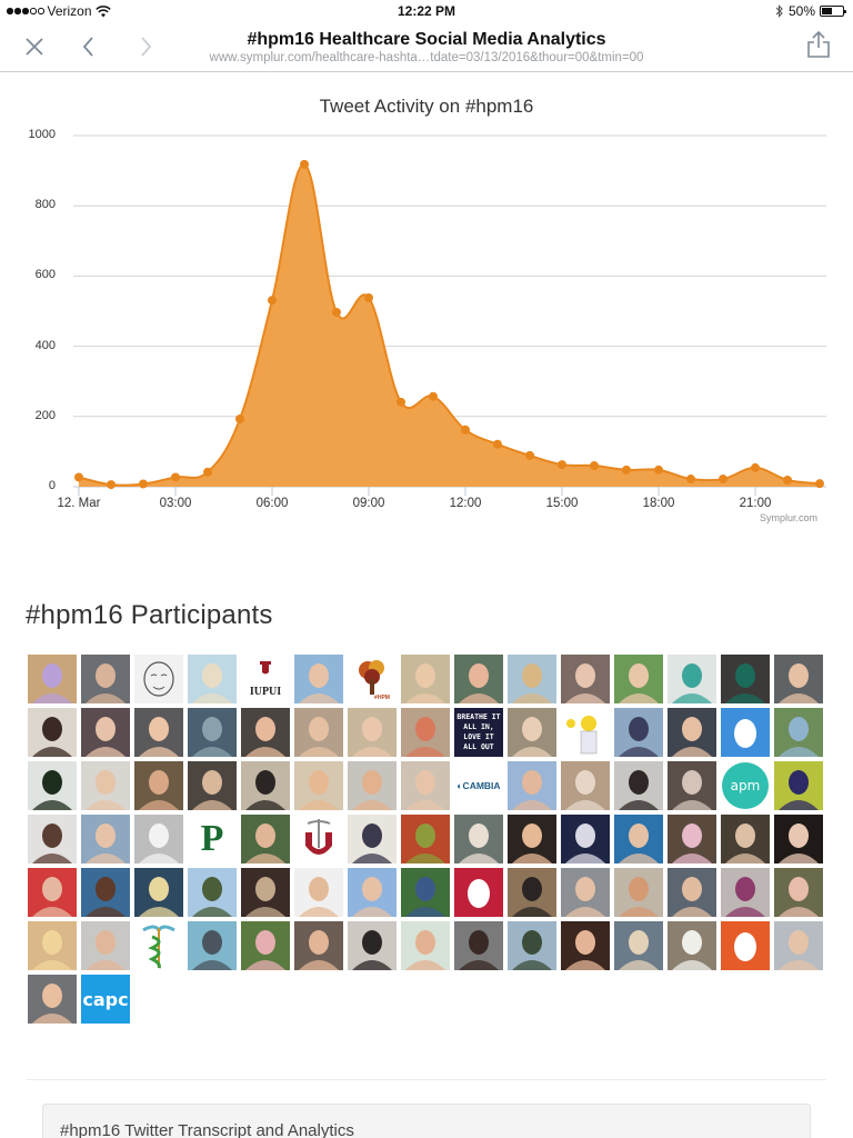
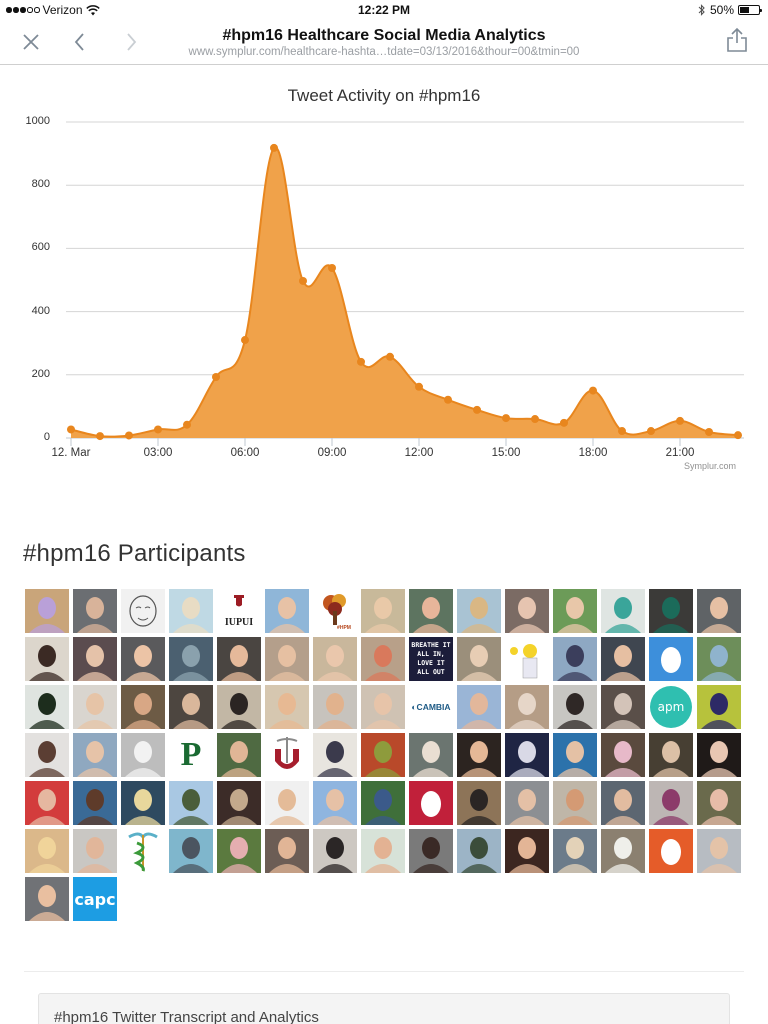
06:00: 530 -> 310
18:00: 50 -> 150
